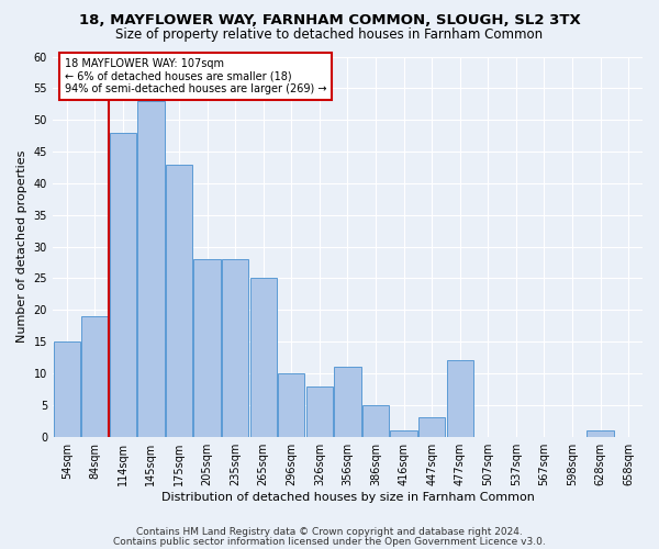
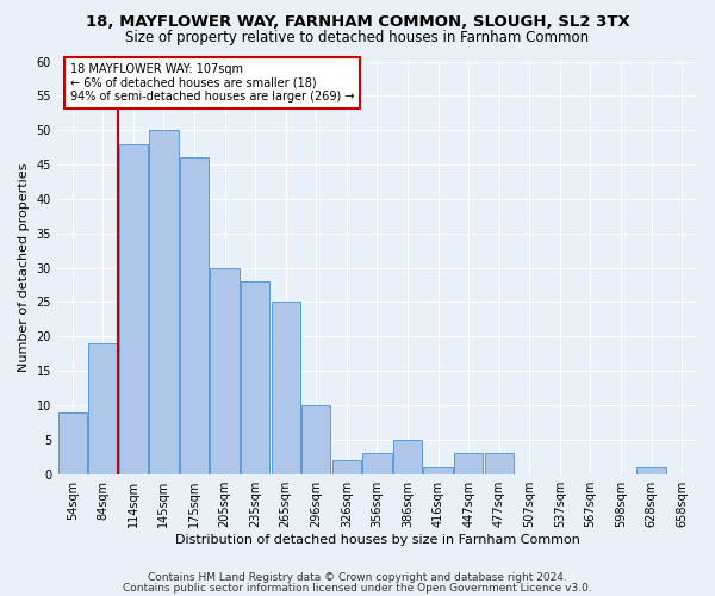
54sqm: 15 -> 9
145sqm: 53 -> 50
175sqm: 43 -> 46
205sqm: 28 -> 30
326sqm: 8 -> 2
356sqm: 11 -> 3
477sqm: 12 -> 3
